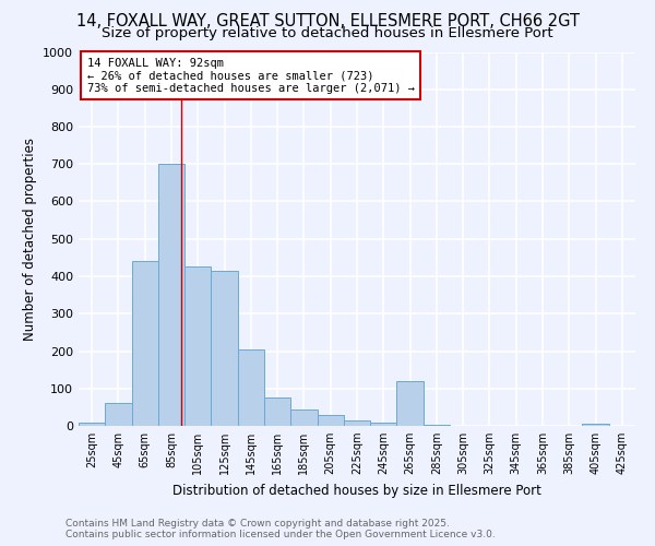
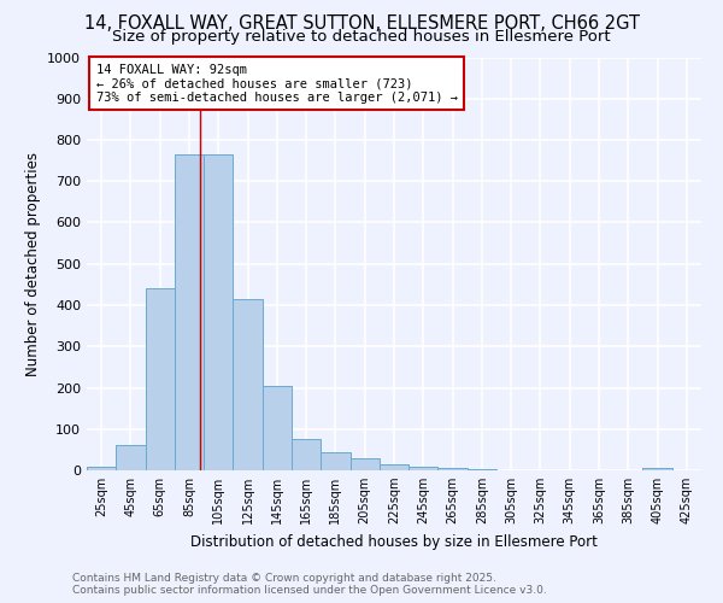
85sqm: 700 -> 765
105sqm: 425 -> 765
265sqm: 120 -> 5
